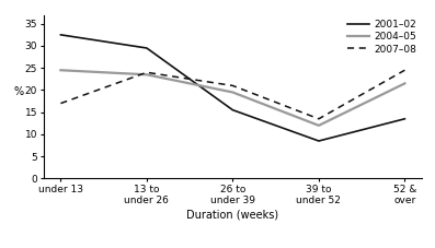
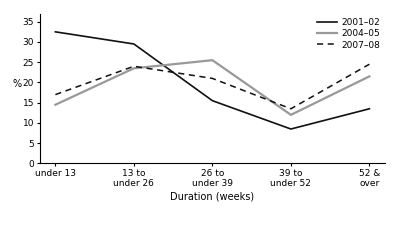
2004–05/under 13: 24.5 -> 14.5
2004–05/26 to under 39: 19.5 -> 25.5
